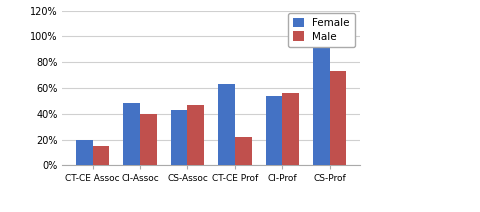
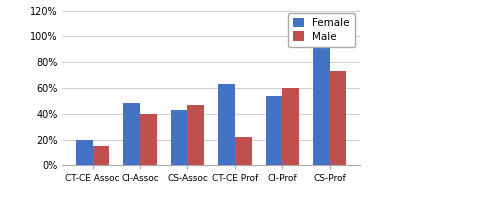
Male/CI-Prof: 56% -> 60%
